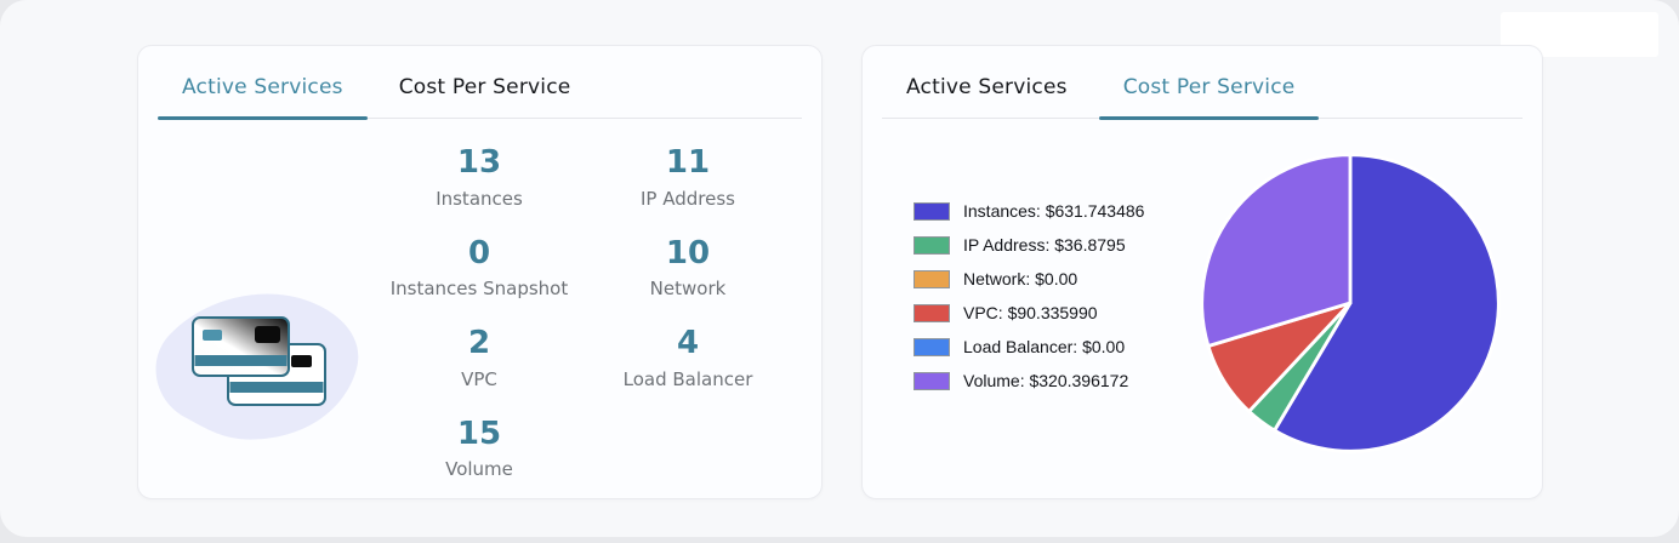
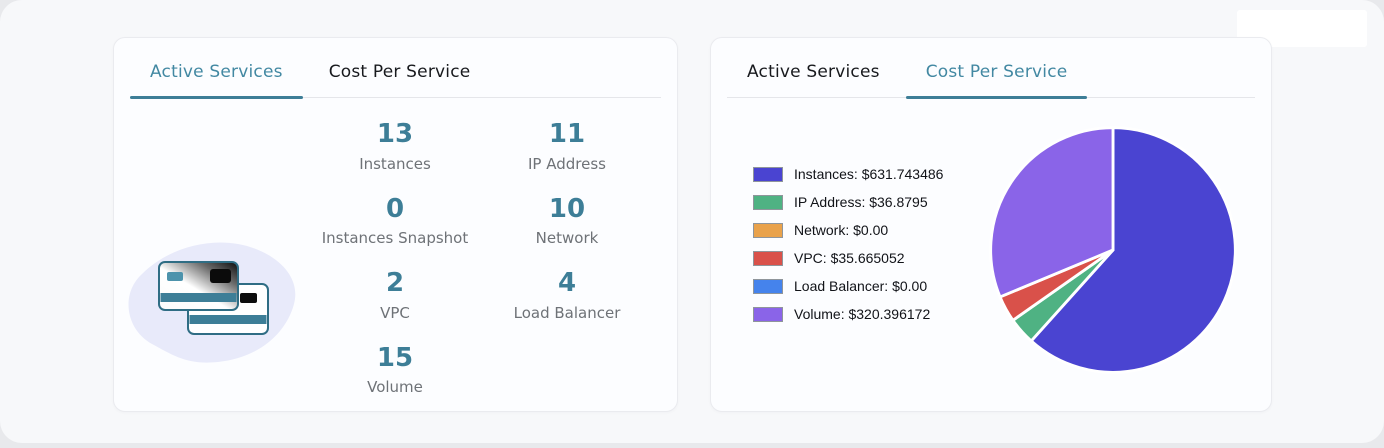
VPC: $90.335990 -> $35.665052
